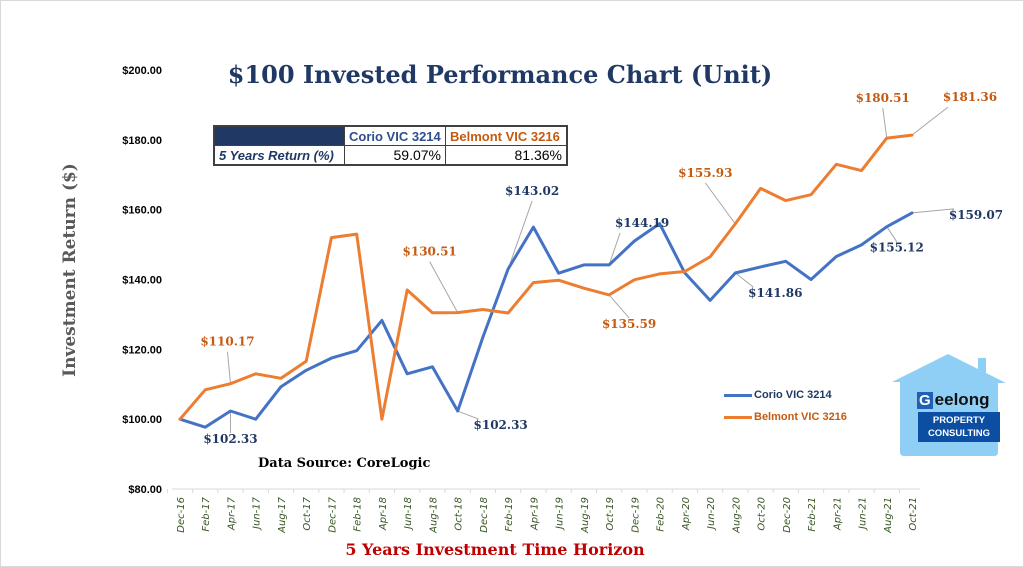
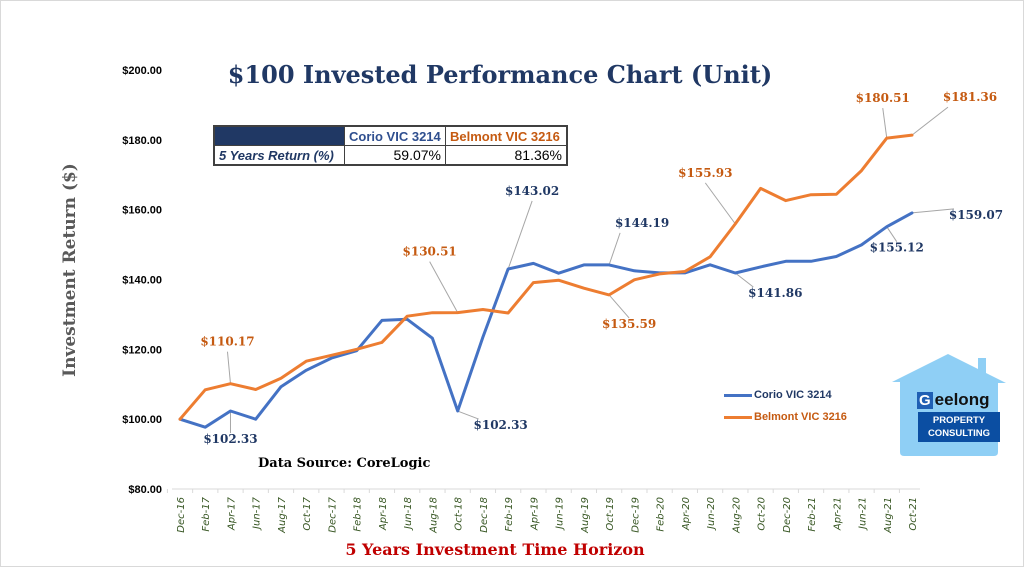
Belmont VIC 3216/Jun-17: $113 -> $108
Belmont VIC 3216/Dec-17: $152 -> $118
Belmont VIC 3216/Feb-18: $153 -> $120
Belmont VIC 3216/Apr-18: $100 -> $122
Corio VIC 3214/Jun-18: $113 -> $129
Belmont VIC 3216/Jun-18: $137 -> $130
Corio VIC 3214/Aug-18: $115 -> $123
Corio VIC 3214/Apr-19: $155 -> $145
Corio VIC 3214/Dec-19: $151 -> $142
Corio VIC 3214/Feb-20: $156 -> $142
Corio VIC 3214/Jun-20: $134 -> $144
Corio VIC 3214/Feb-21: $140 -> $145
Belmont VIC 3216/Apr-21: $173 -> $164
